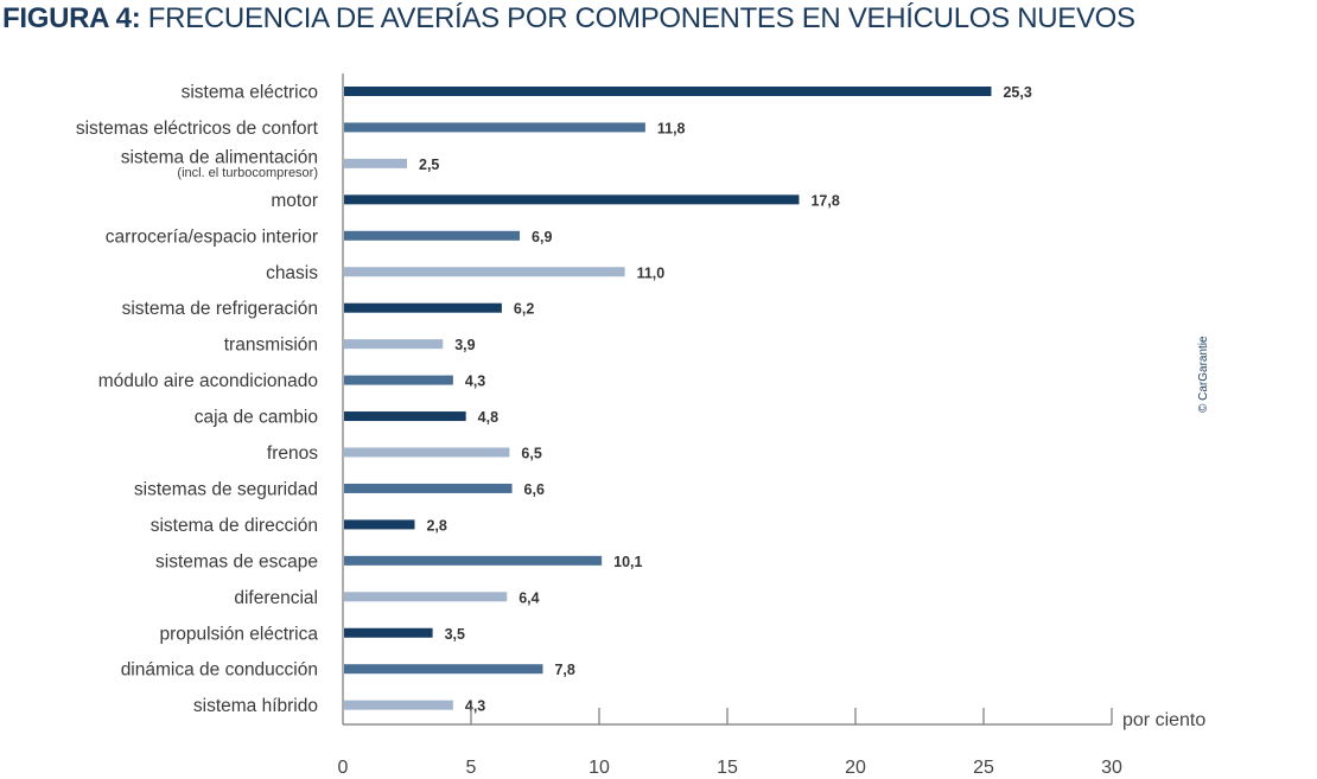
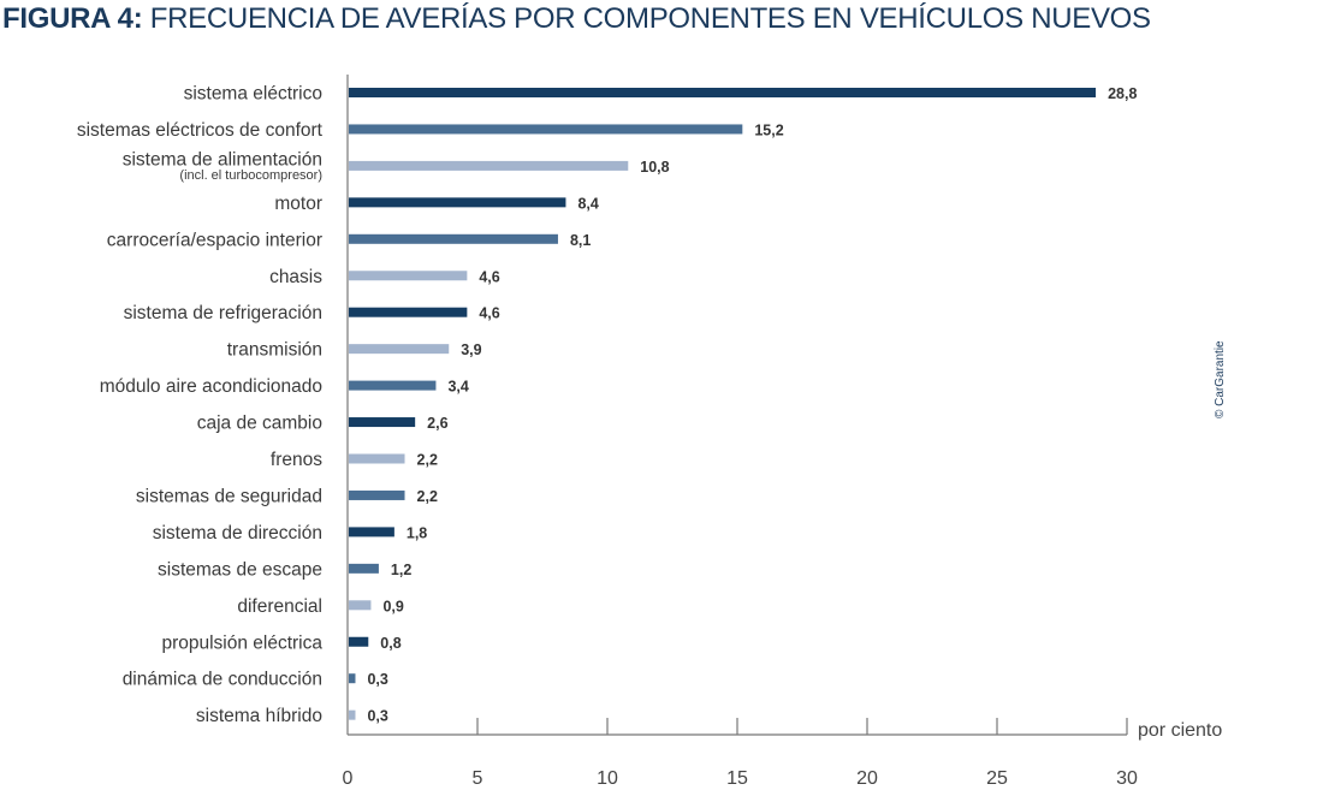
sistema eléctrico: 25,3 -> 28,8
sistemas eléctricos de confort: 11,8 -> 15,2
sistema de alimentación: 2,5 -> 10,8
motor: 17,8 -> 8,4
carrocería/espacio interior: 6,9 -> 8,1
chasis: 11,0 -> 4,6
sistema de refrigeración: 6,2 -> 4,6
módulo aire acondicionado: 4,3 -> 3,4
caja de cambio: 4,8 -> 2,6
frenos: 6,5 -> 2,2
sistemas de seguridad: 6,6 -> 2,2
sistema de dirección: 2,8 -> 1,8
sistemas de escape: 10,1 -> 1,2
diferencial: 6,4 -> 0,9
propulsión eléctrica: 3,5 -> 0,8
dinámica de conducción: 7,8 -> 0,3
sistema híbrido: 4,3 -> 0,3
